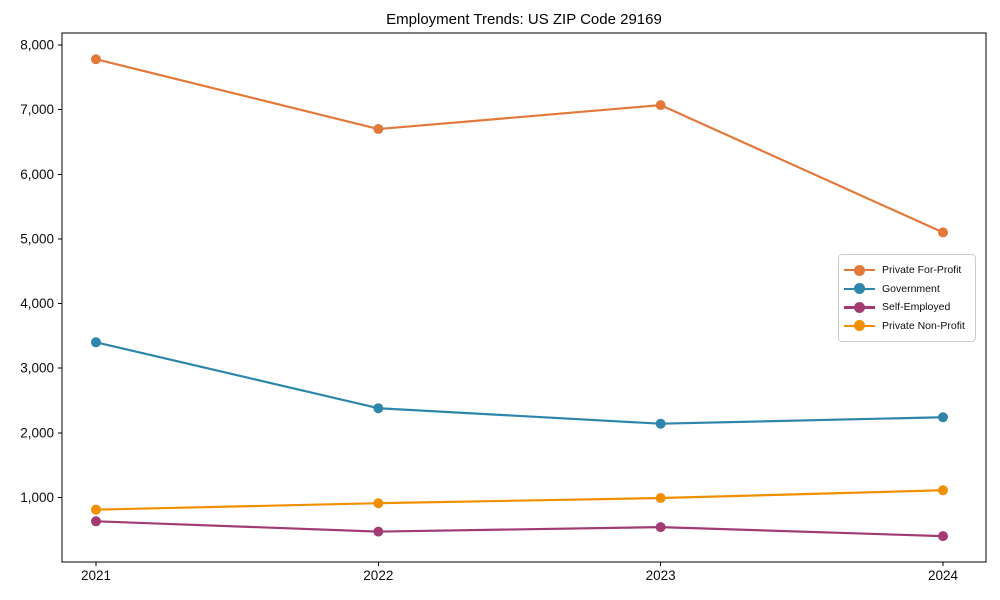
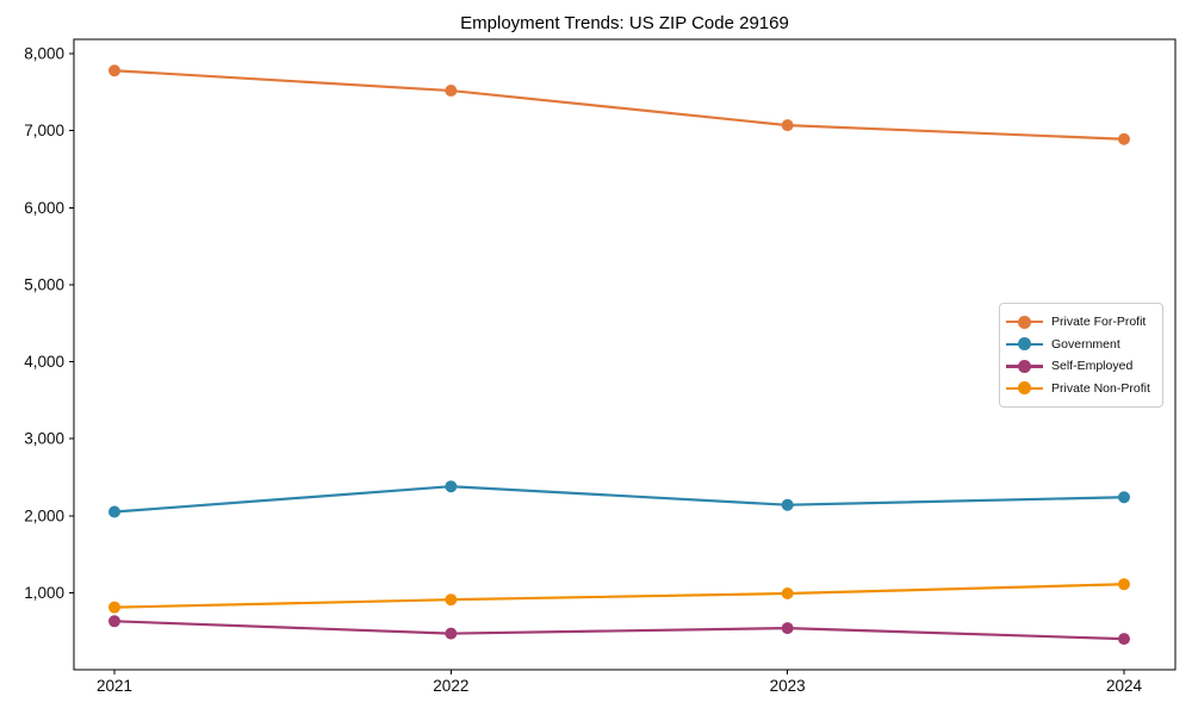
Government/2021: 3400 -> 2000
Private For-Profit/2022: 6700 -> 7500
Private For-Profit/2024: 5100 -> 6900
